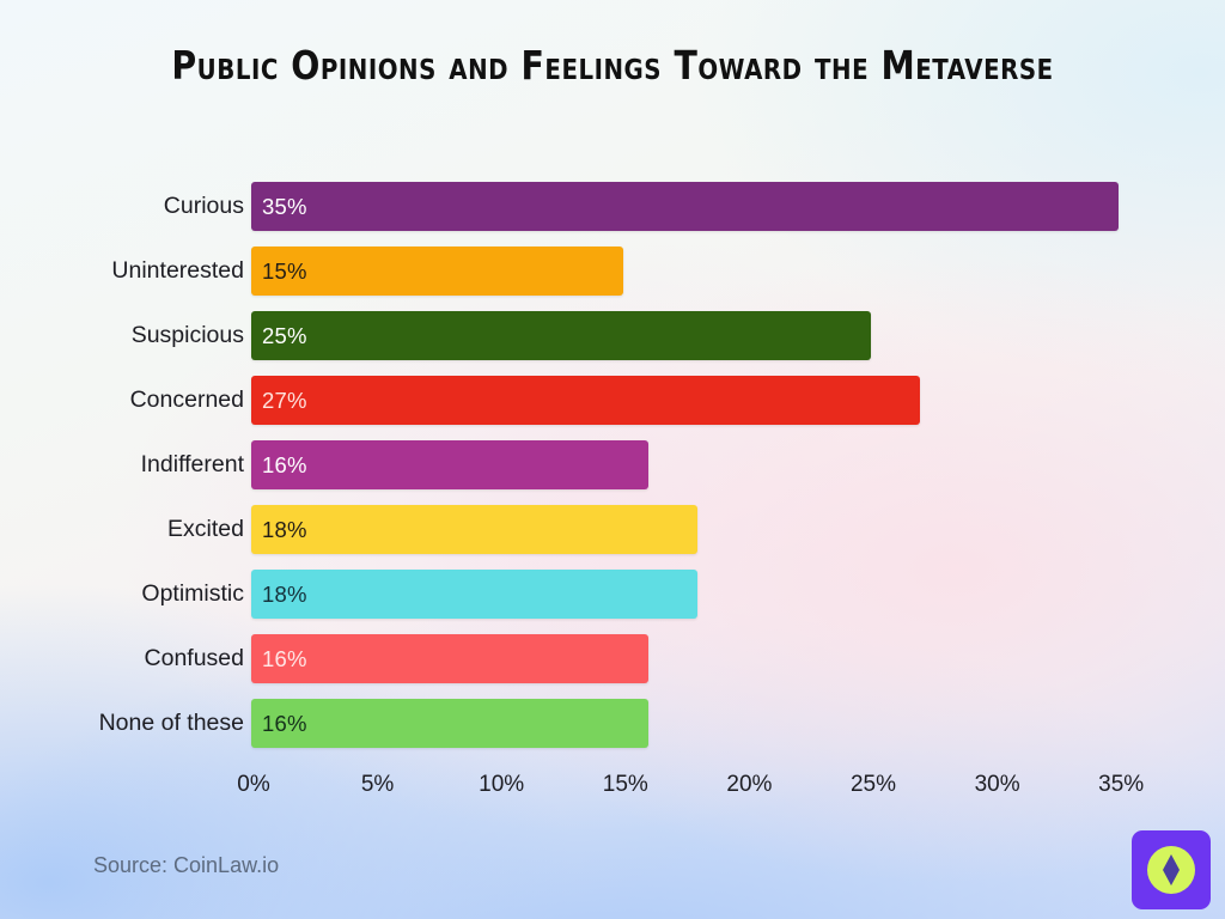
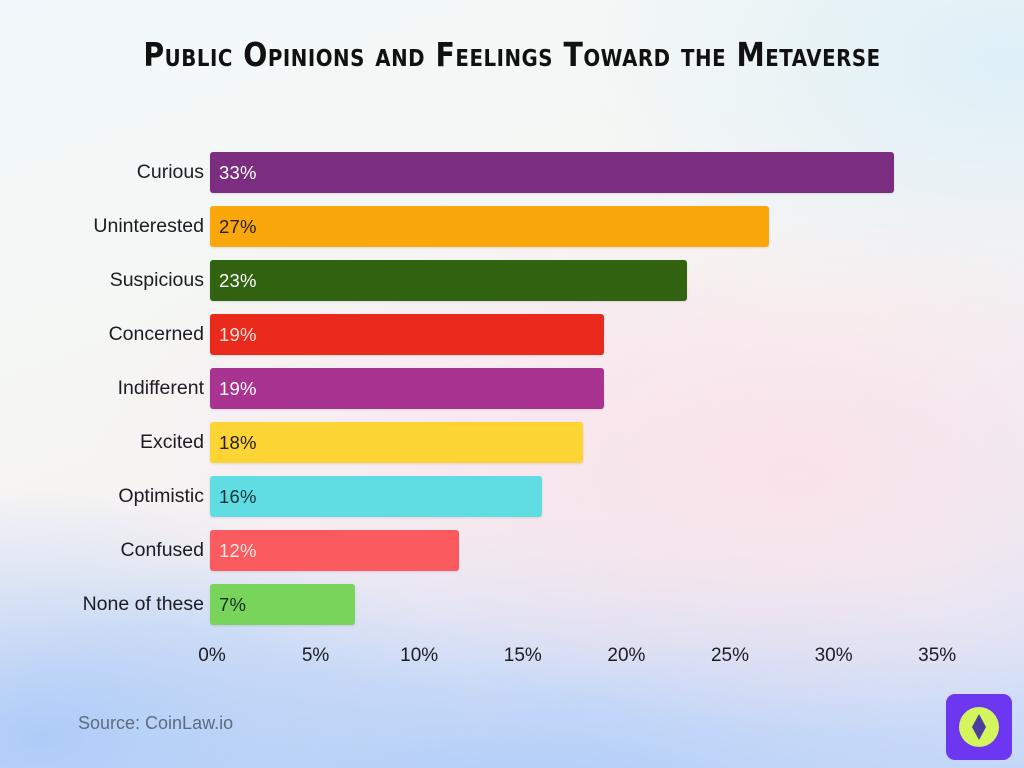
Curious: 35% -> 33%
Uninterested: 15% -> 27%
Suspicious: 25% -> 23%
Concerned: 27% -> 19%
Indifferent: 16% -> 19%
Optimistic: 18% -> 16%
Confused: 16% -> 12%
None of these: 16% -> 7%
